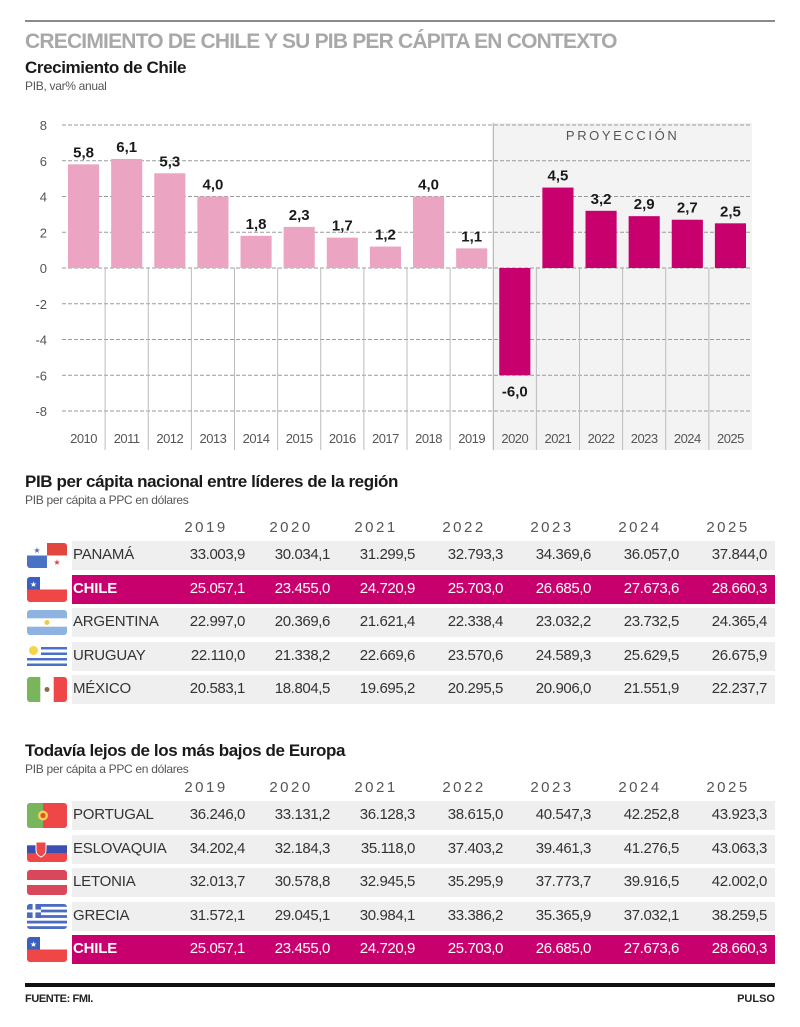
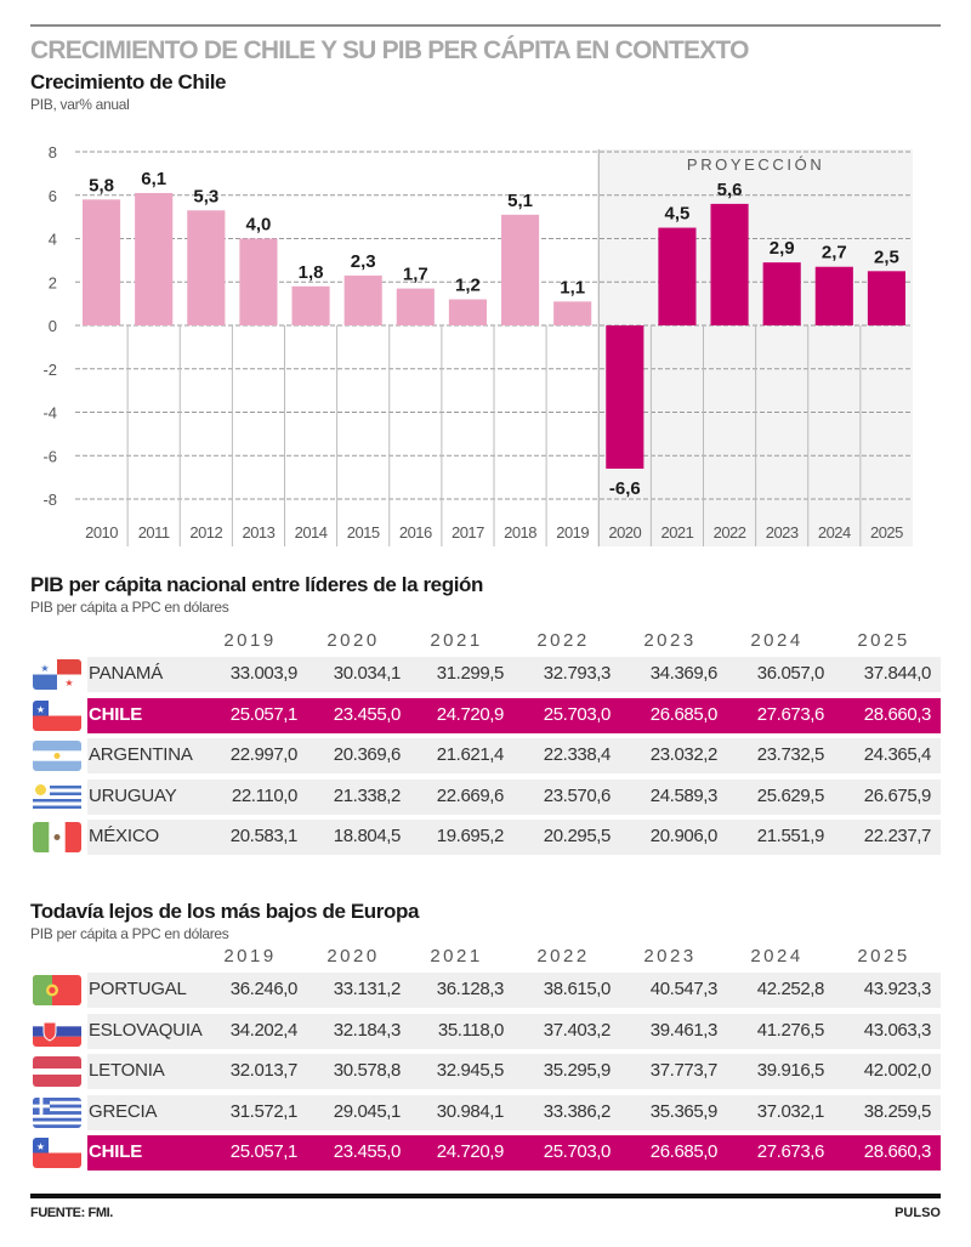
2018: 4,0 -> 5,1
2020: -6,0 -> -6,6
2022: 3,2 -> 5,6
